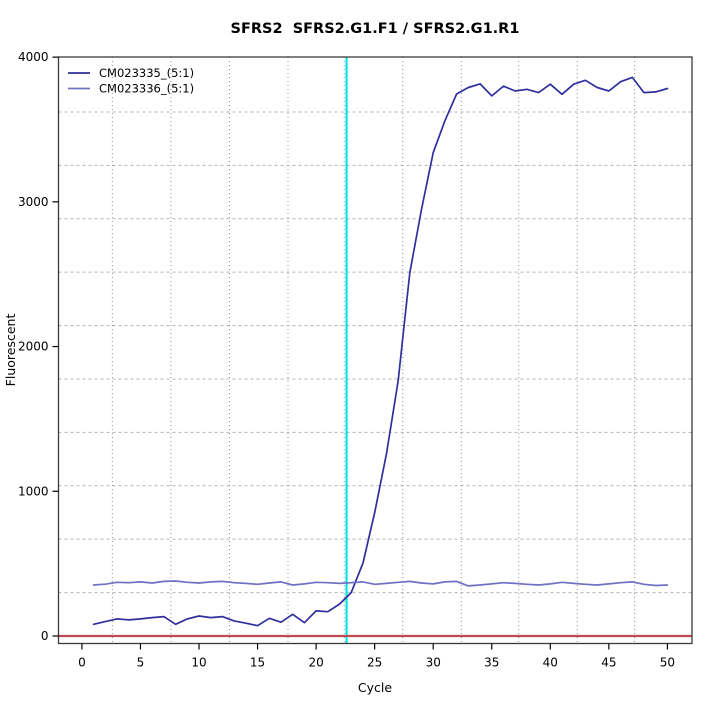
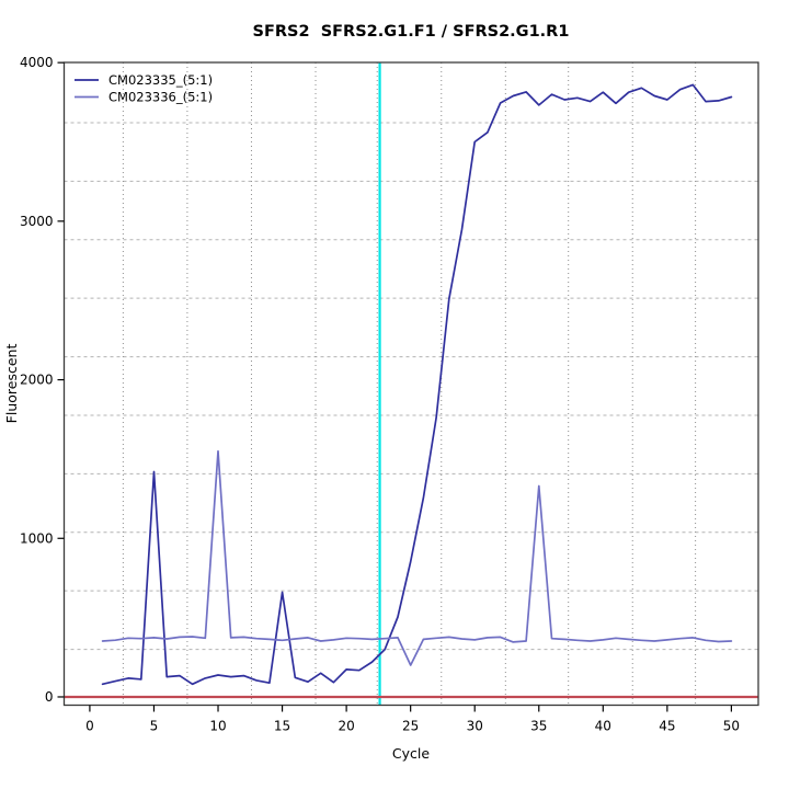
CM023335_(5:1)/5: 120 -> 1420
CM023336_(5:1)/10: 370 -> 1550
CM023335_(5:1)/15: 70 -> 660
CM023336_(5:1)/25: 360 -> 200
CM023335_(5:1)/30: 3340 -> 3500
CM023336_(5:1)/35: 360 -> 1330
